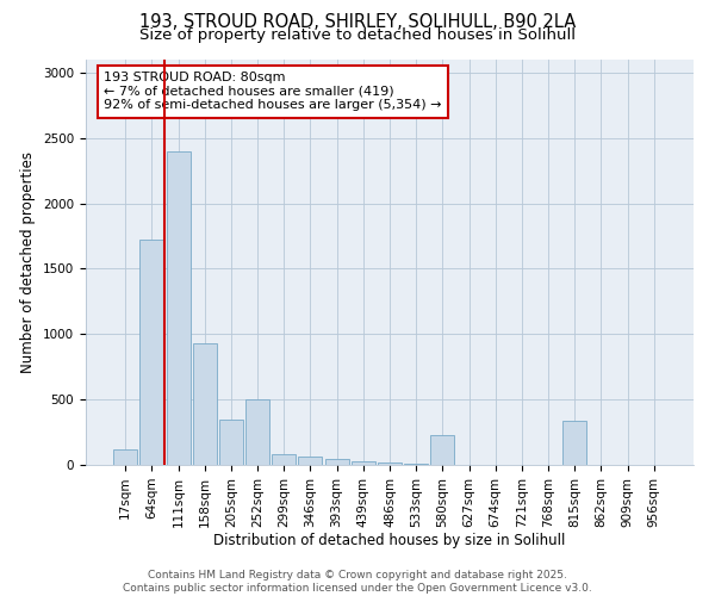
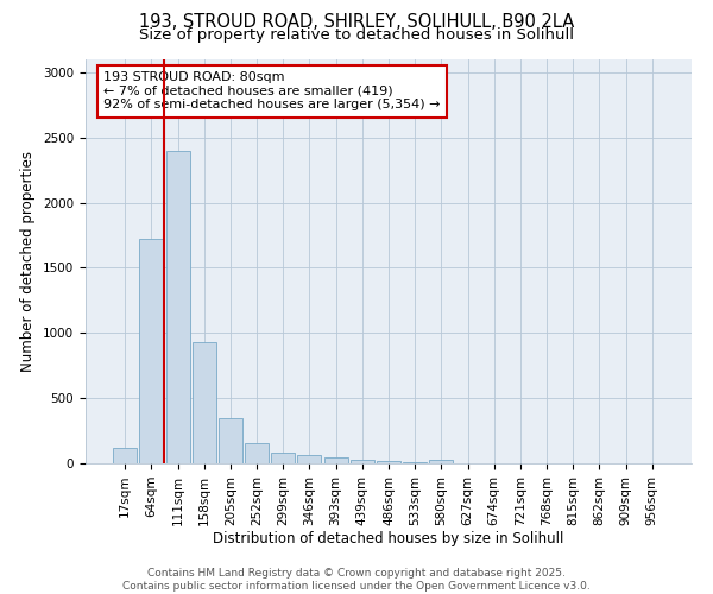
252sqm: 500 -> 160
580sqm: 230 -> 20
815sqm: 340 -> 0
